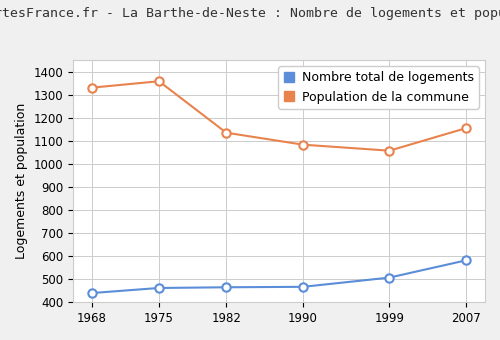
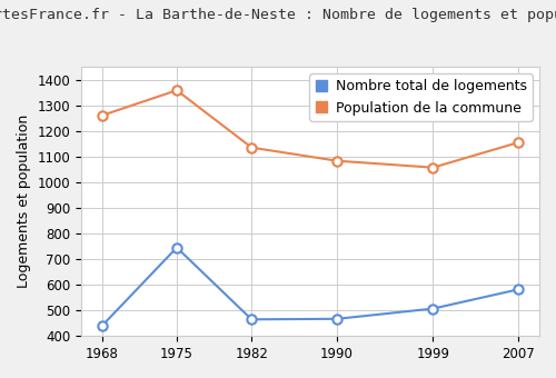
Population de la commune/1968: 1330 -> 1260
Nombre total de logements/1975: 462 -> 745
